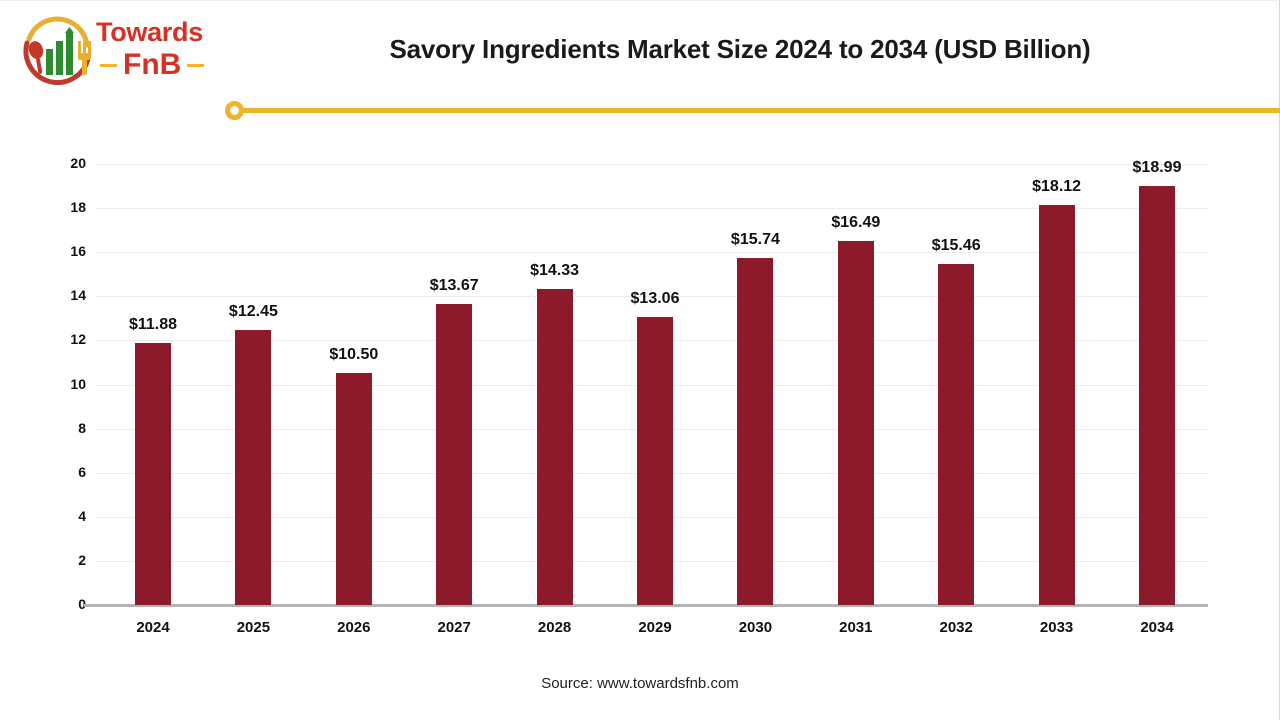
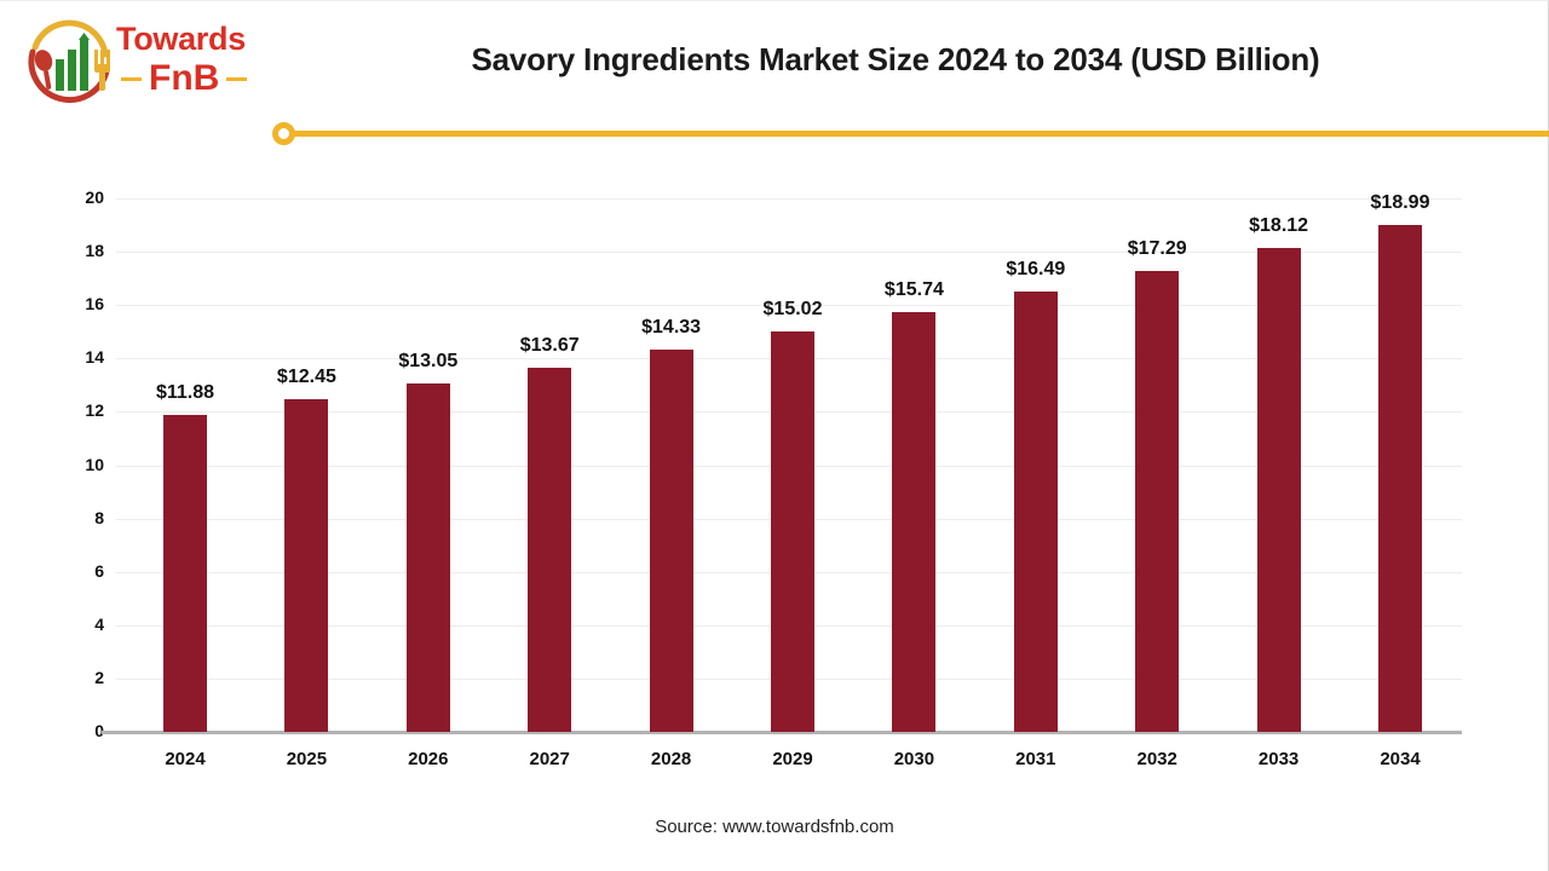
2026: $10.50 -> $13.05
2029: $13.06 -> $15.02
2032: $15.46 -> $17.29
